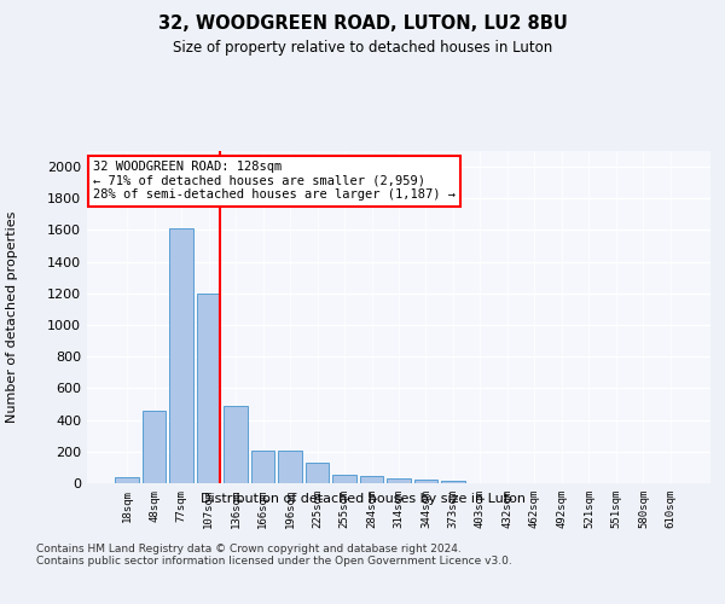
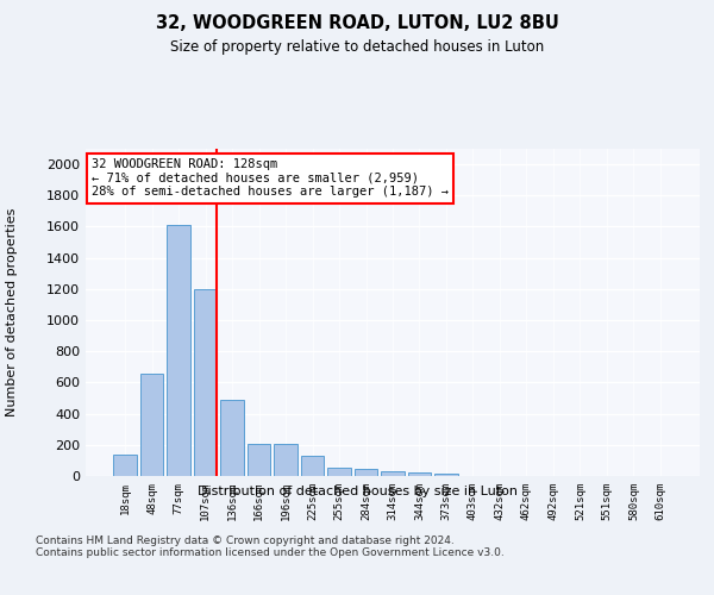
18sqm: 40 -> 140
48sqm: 460 -> 660
